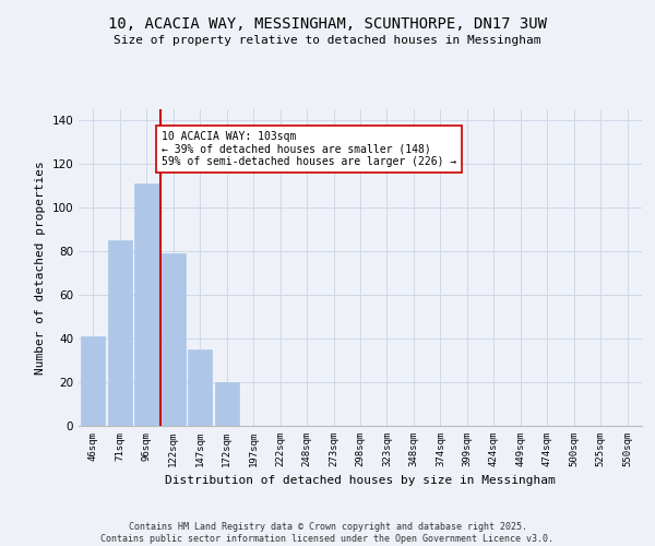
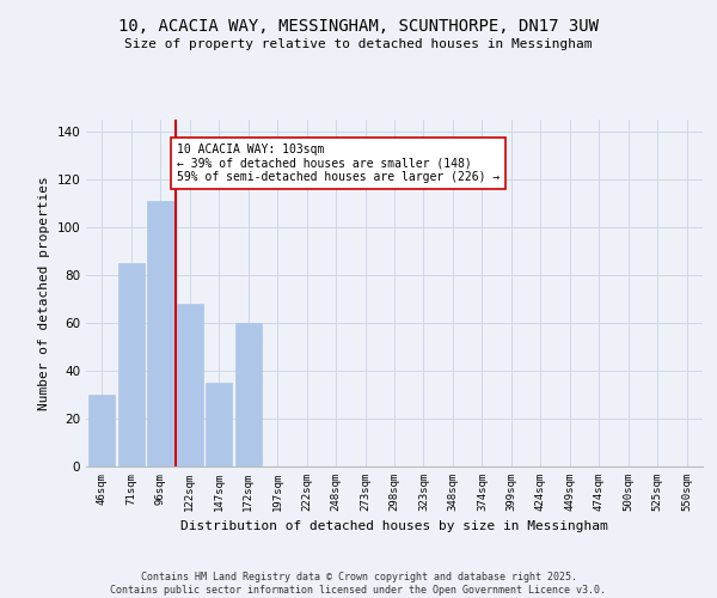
46sqm: 41 -> 30
122sqm: 79 -> 68
172sqm: 20 -> 60
